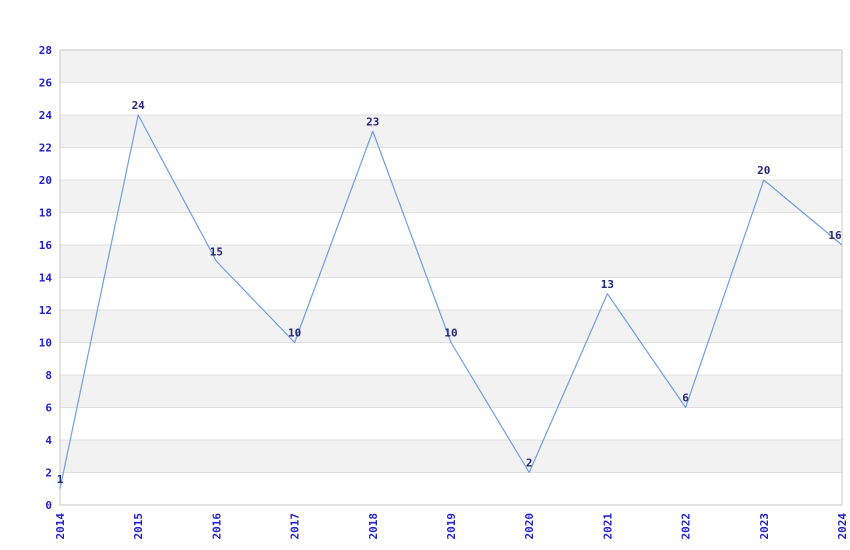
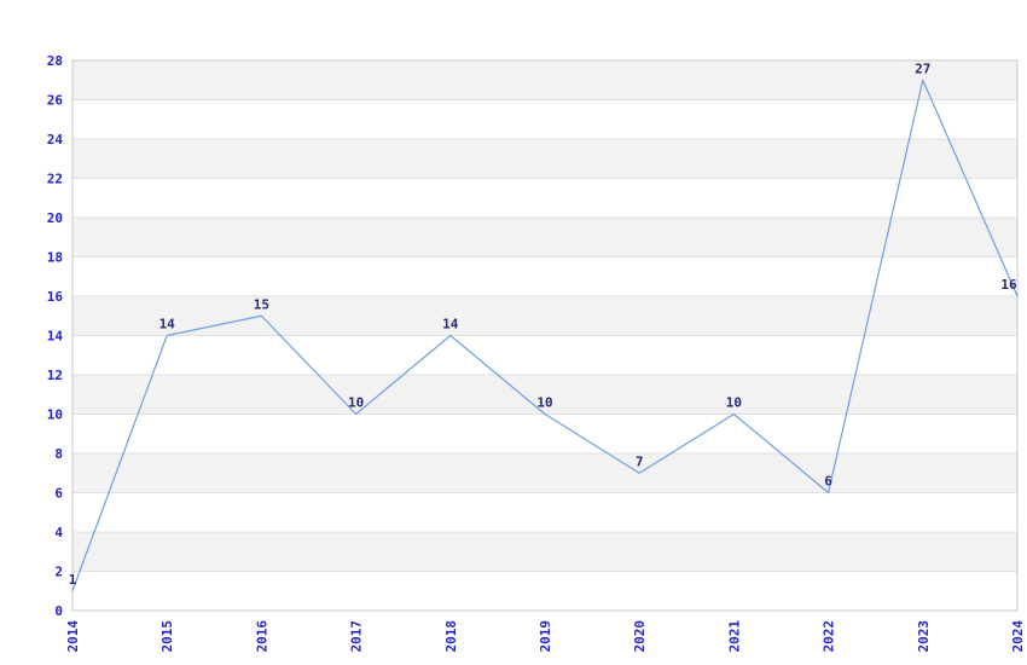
2015: 24 -> 14
2018: 23 -> 14
2020: 2 -> 7
2021: 13 -> 10
2023: 20 -> 27
